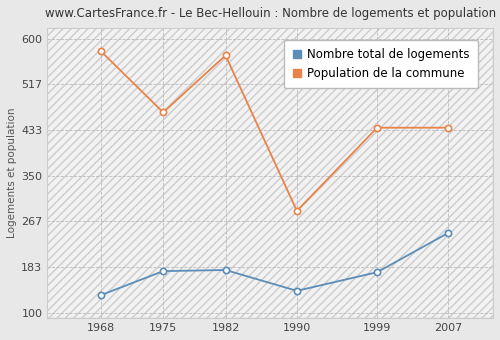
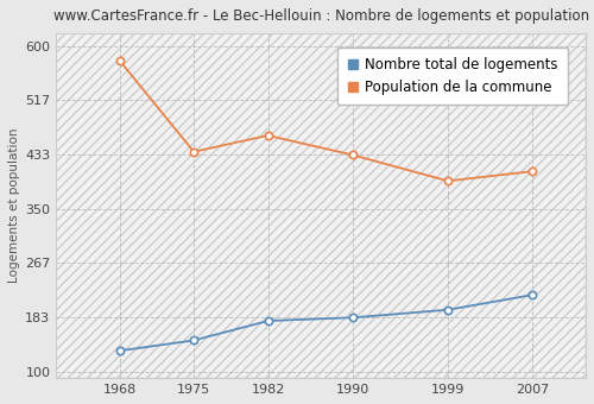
Nombre total de logements/1975: 176 -> 148
Population de la commune/1975: 466 -> 438
Population de la commune/1982: 570 -> 463
Nombre total de logements/1990: 140 -> 183
Population de la commune/1990: 286 -> 433
Nombre total de logements/1999: 174 -> 195
Population de la commune/1999: 438 -> 393
Nombre total de logements/2007: 246 -> 218
Population de la commune/2007: 438 -> 408
